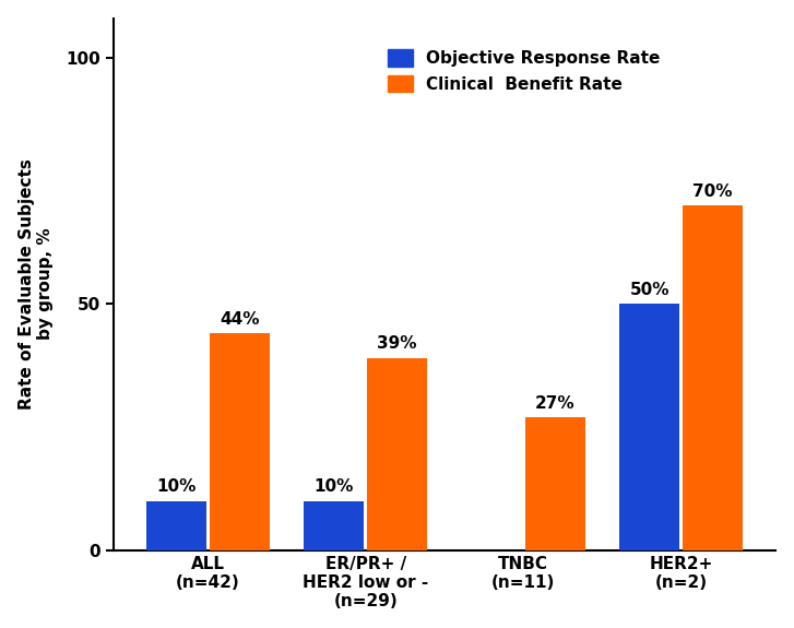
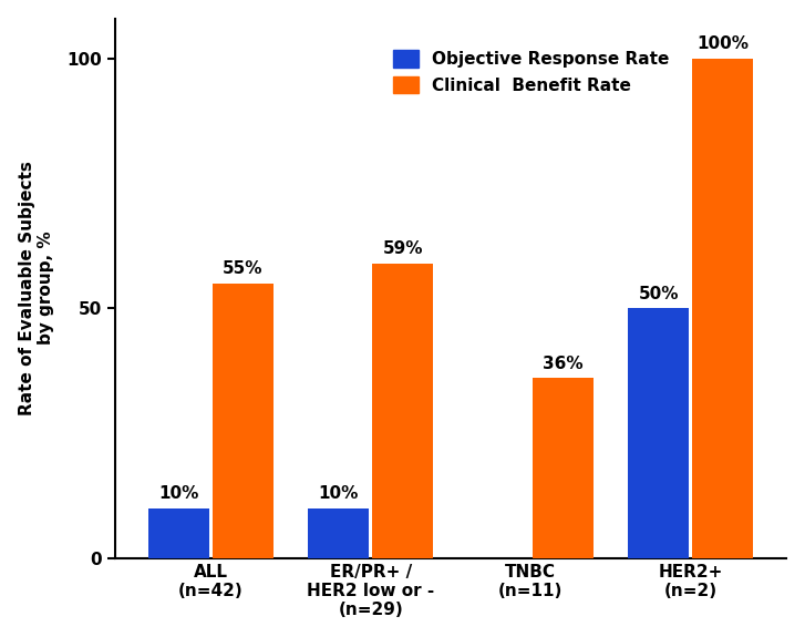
Clinical Benefit Rate/ALL (n=42): 44% -> 55%
Clinical Benefit Rate/ER/PR+ / HER2 low or - (n=29): 39% -> 59%
Clinical Benefit Rate/TNBC (n=11): 27% -> 36%
Clinical Benefit Rate/HER2+ (n=2): 70% -> 100%
